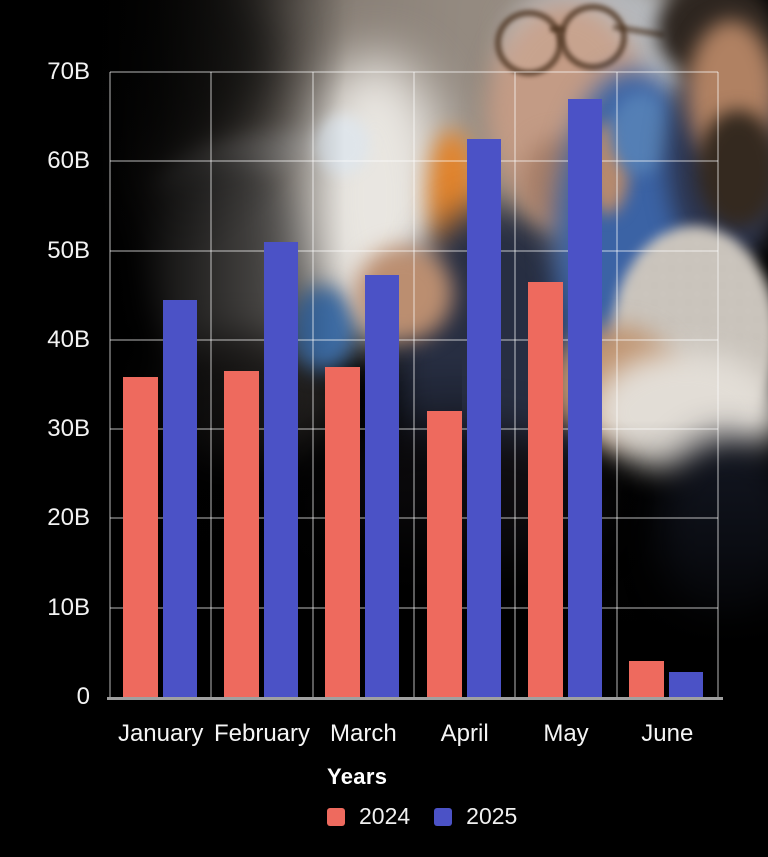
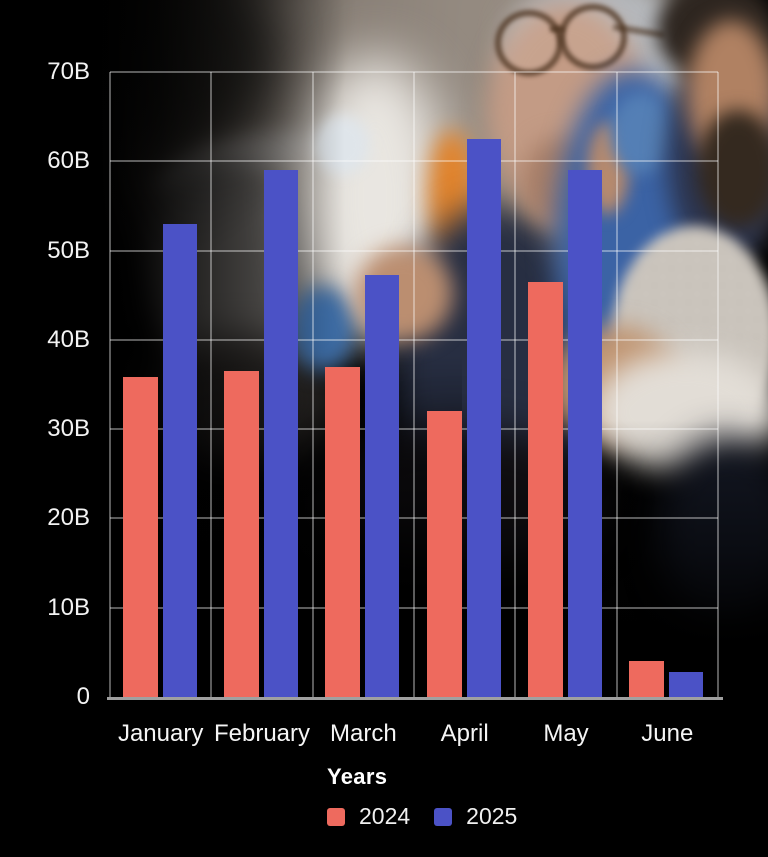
2025/January: 44B -> 53B
2025/February: 51B -> 59B
2025/May: 67B -> 59B
